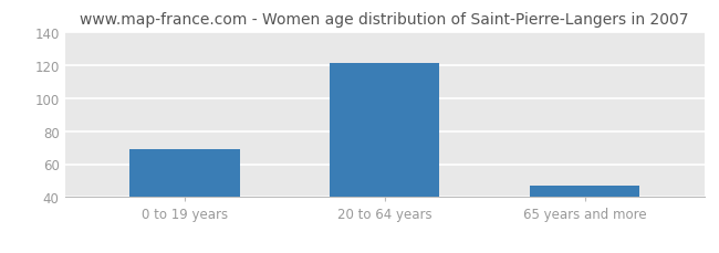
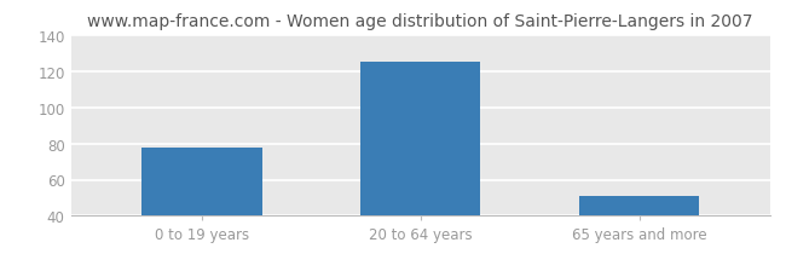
0 to 19 years: 69 -> 78
20 to 64 years: 121 -> 125
65 years and more: 47 -> 51
